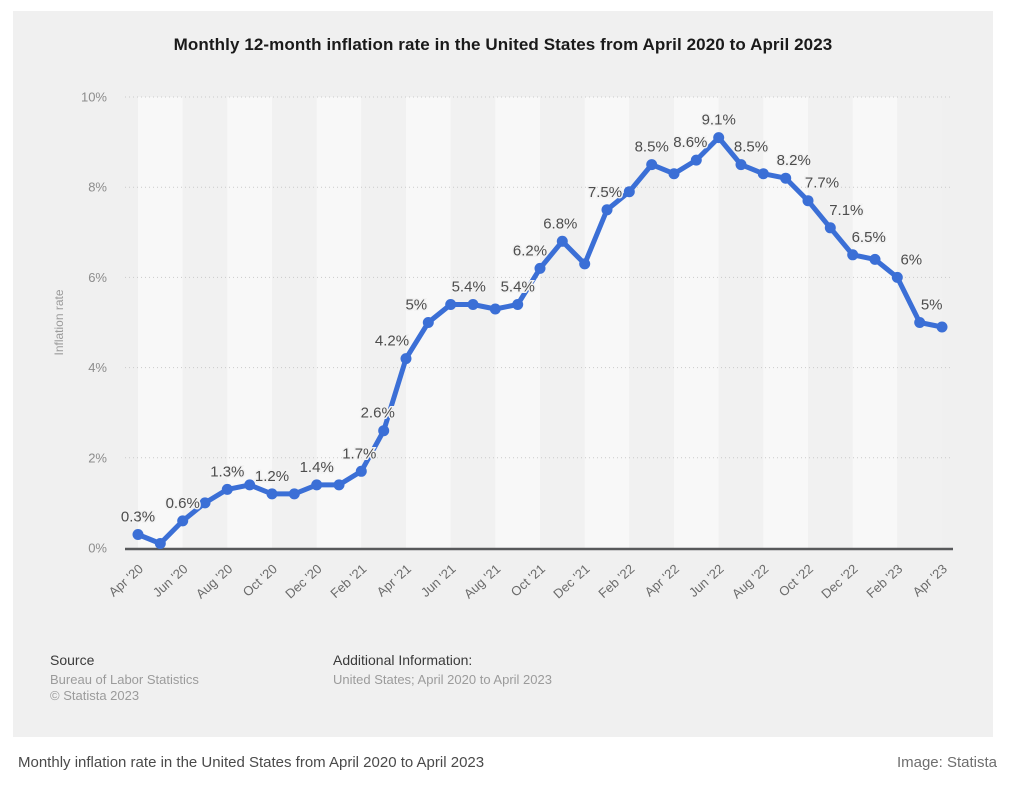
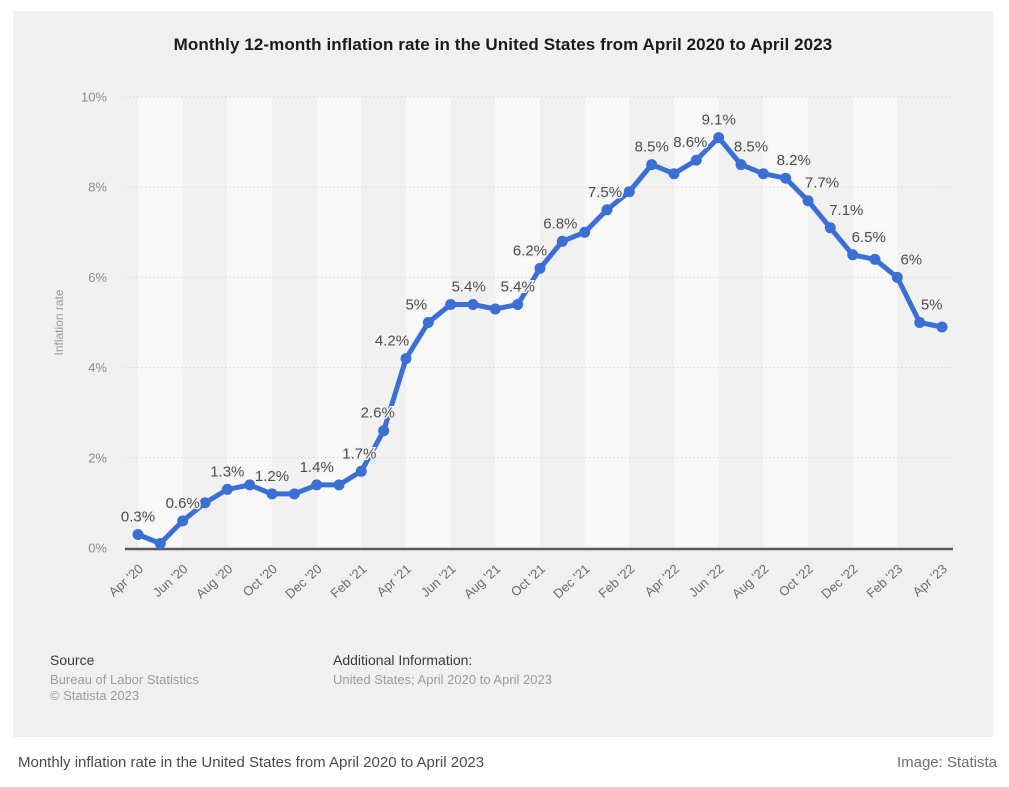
Dec '21: 6.3% -> 7.0%
